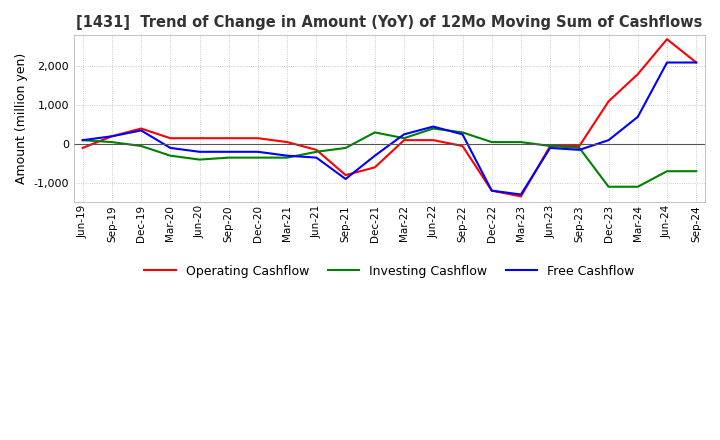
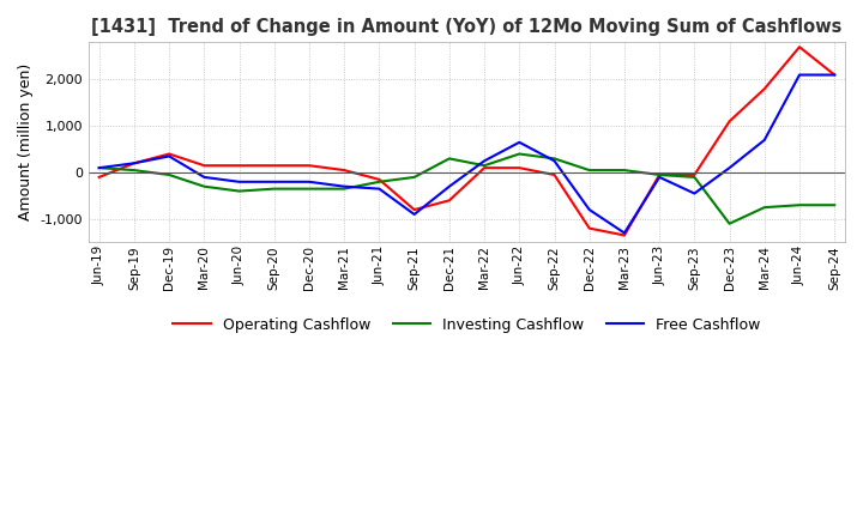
Free Cashflow/Jun-22: 450 -> 650
Free Cashflow/Dec-22: -1,200 -> -800
Free Cashflow/Sep-23: -150 -> -450
Investing Cashflow/Mar-24: -1,100 -> -750
